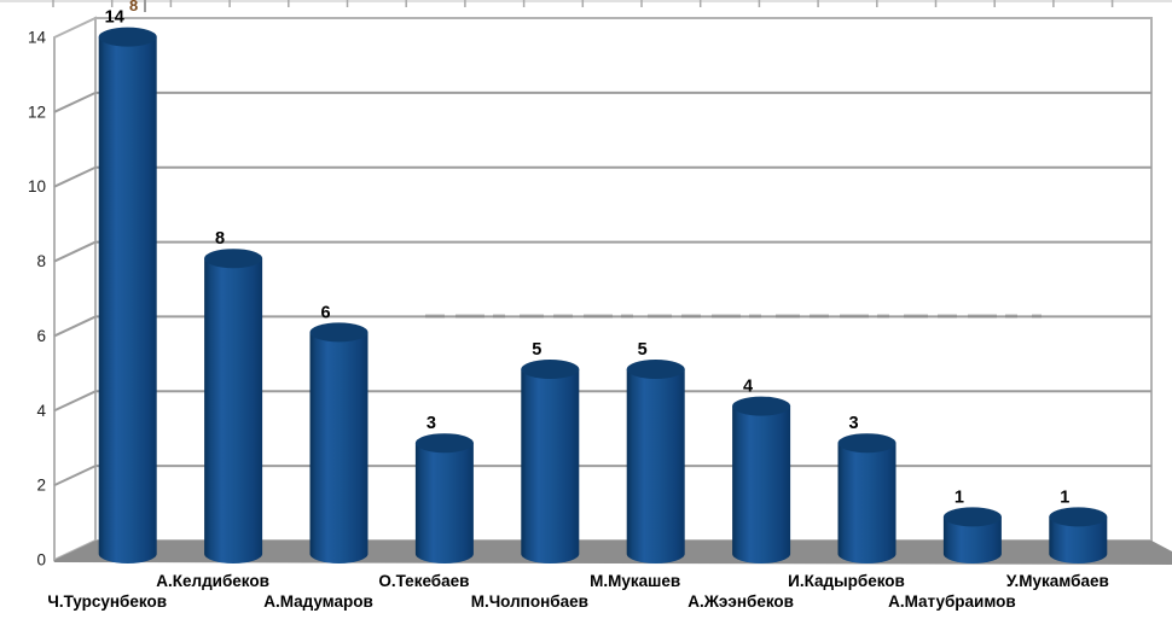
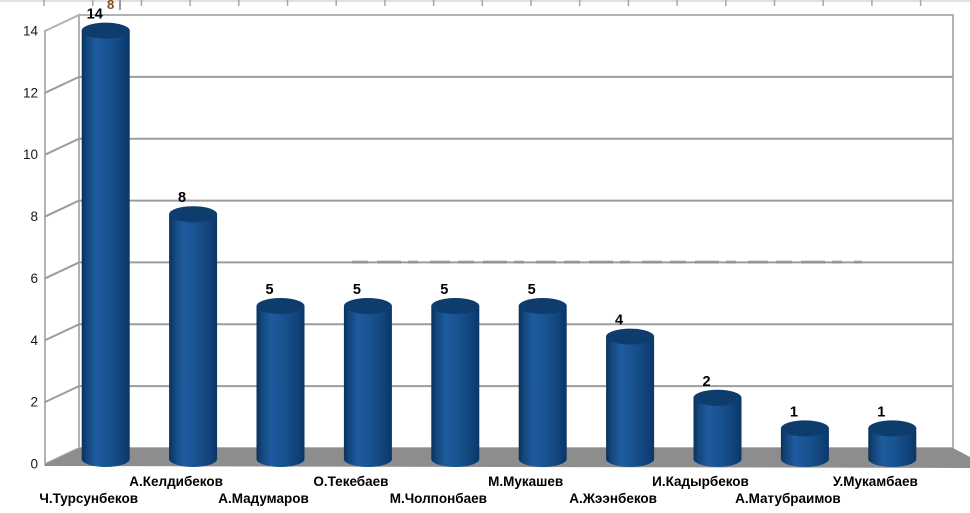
А.Мадумаров: 6 -> 5
О.Текебаев: 3 -> 5
И.Кадырбеков: 3 -> 2
